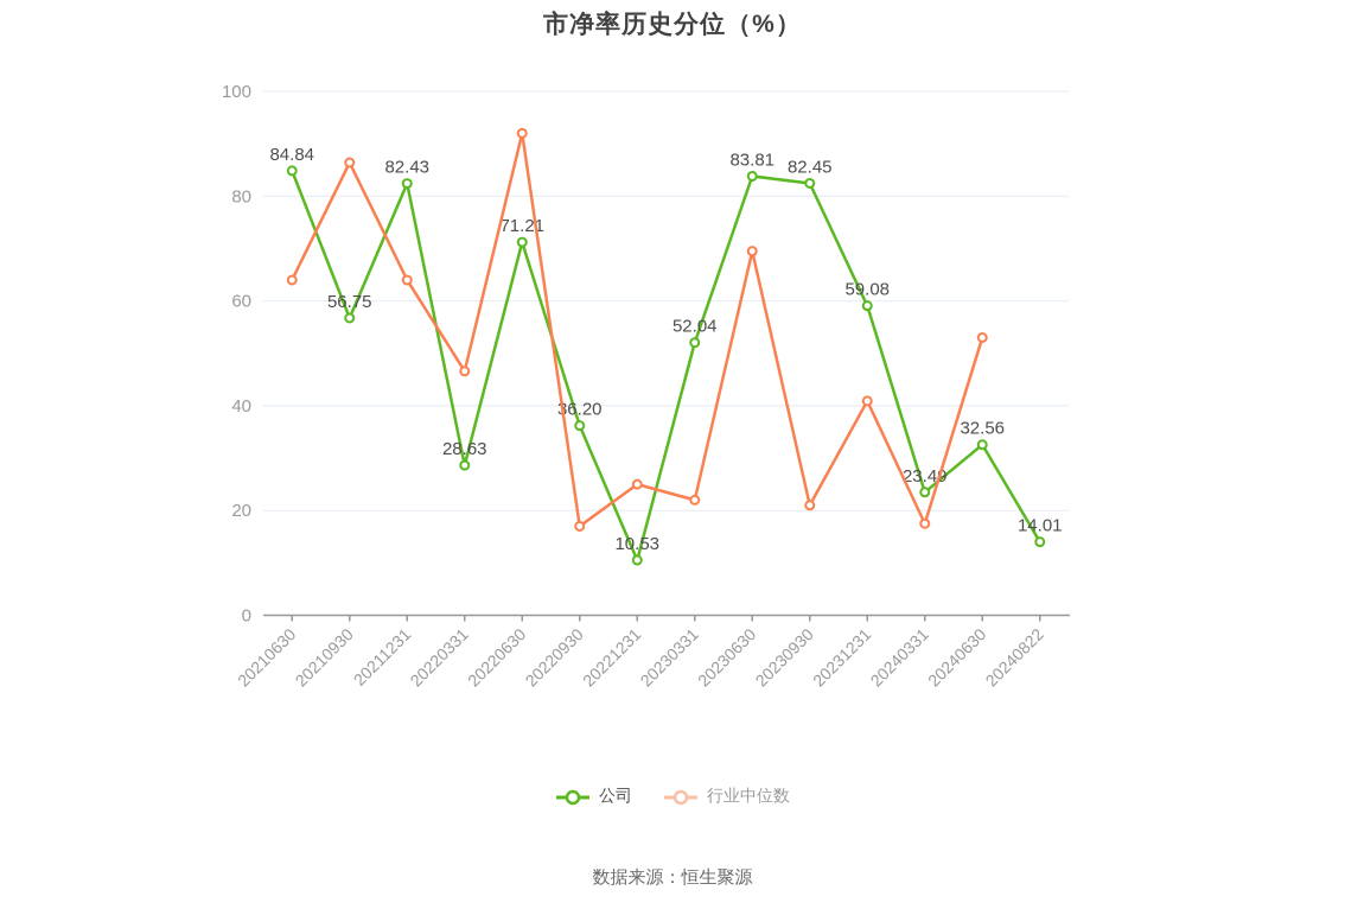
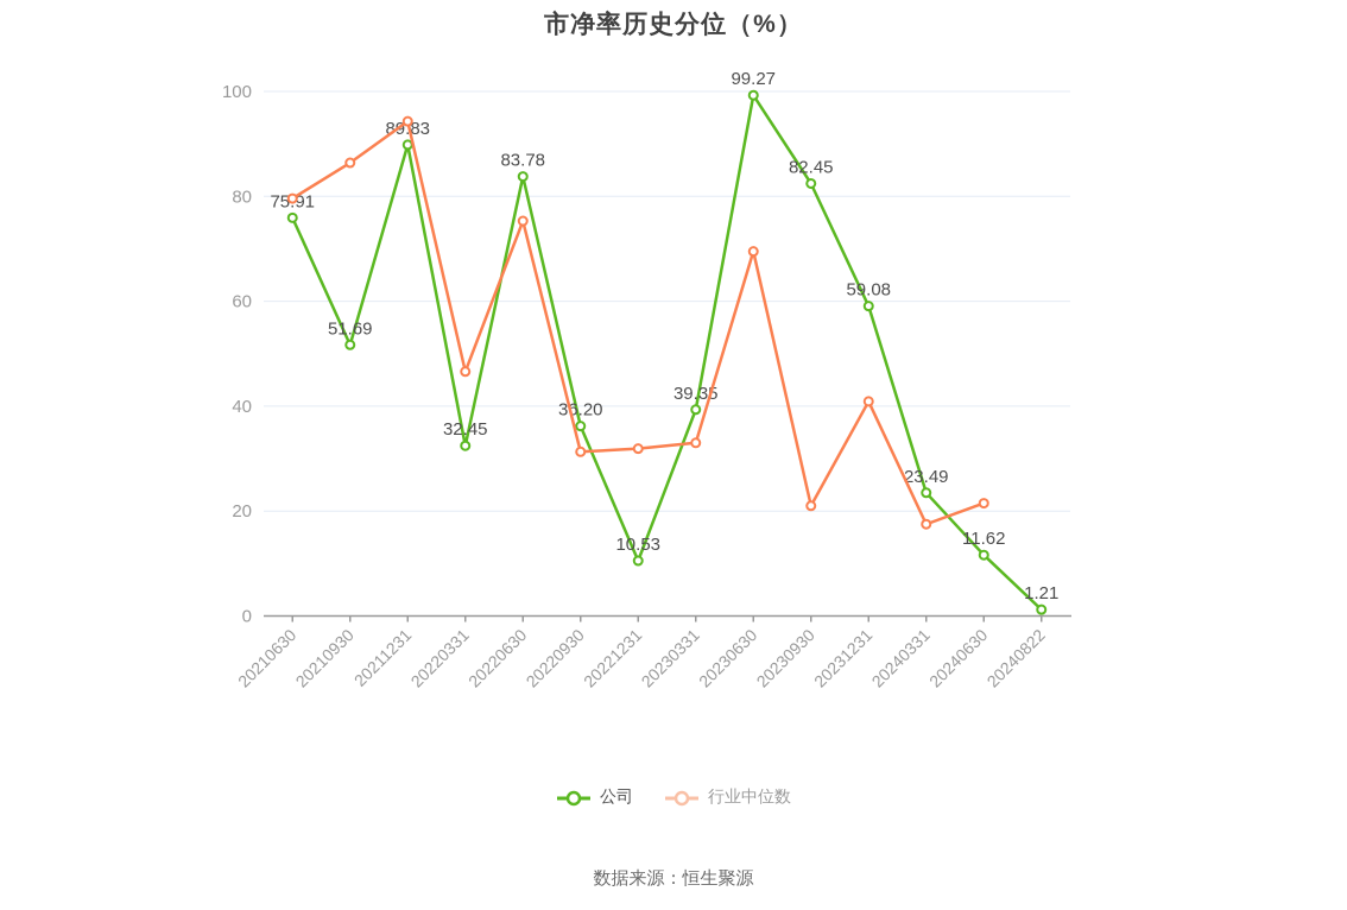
公司/20210630: 84.84 -> 75.91
行业中位数/20210630: 64 -> 80
公司/20210930: 56.75 -> 51.69
公司/20211231: 82.43 -> 89.83
行业中位数/20211231: 64 -> 94
公司/20220331: 28.63 -> 32.45
公司/20220630: 71.21 -> 83.78
行业中位数/20220630: 92 -> 75
行业中位数/20220930: 17 -> 31
行业中位数/20221231: 25 -> 32
公司/20230331: 52.04 -> 39.35
行业中位数/20230331: 22 -> 33
公司/20230630: 83.81 -> 99.27
公司/20240630: 32.56 -> 11.62
行业中位数/20240630: 53 -> 22
公司/20240822: 14.01 -> 1.21
